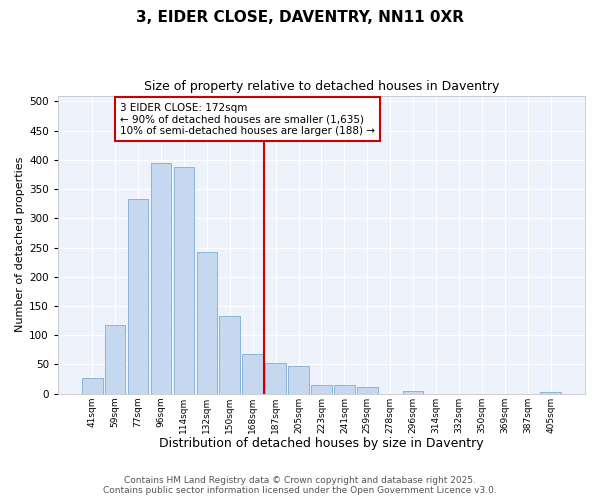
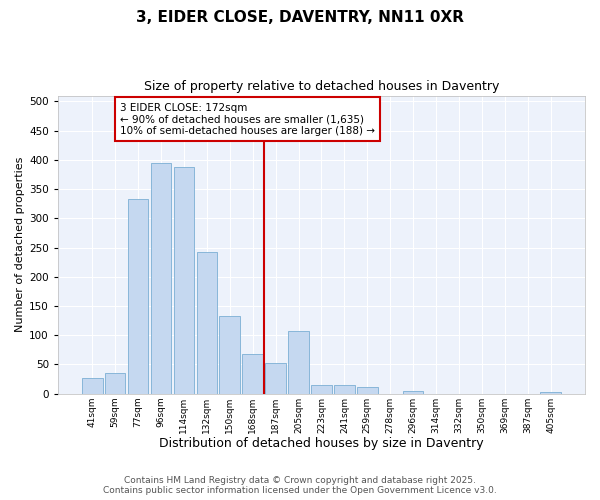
59sqm: 117 -> 36
205sqm: 48 -> 108
